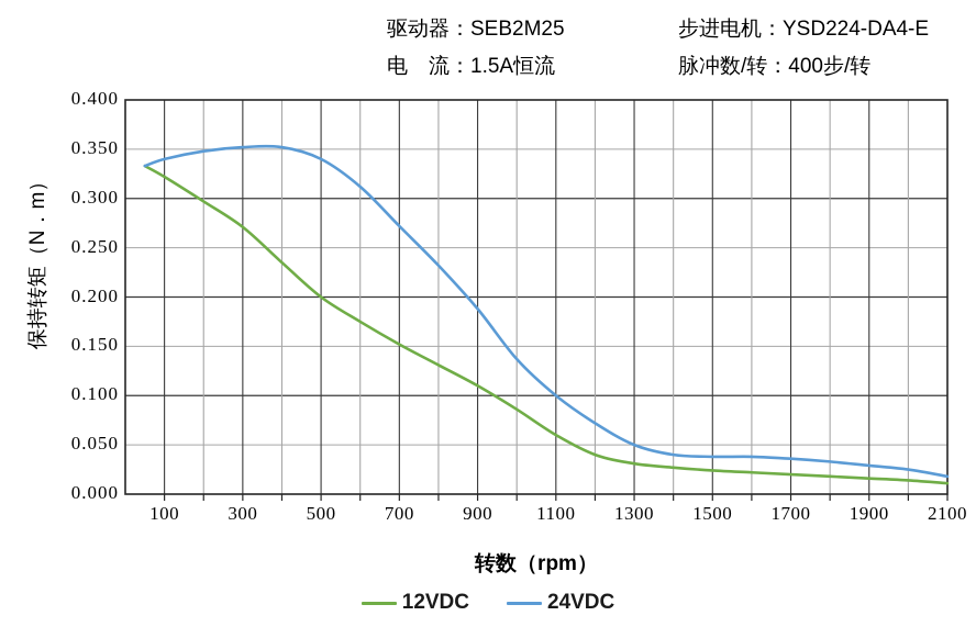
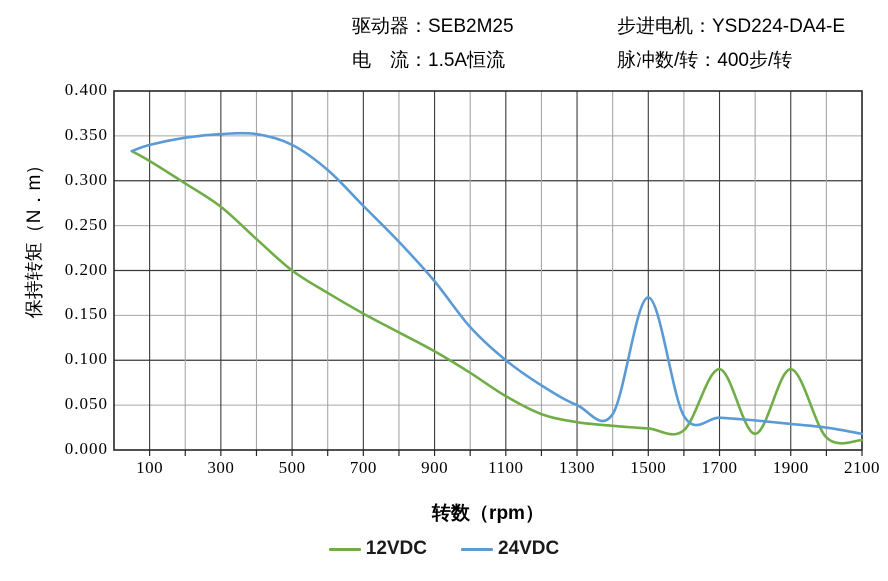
24VDC/1500: 0.04 -> 0.17
12VDC/1700: 0.02 -> 0.09
12VDC/1900: 0.02 -> 0.09
